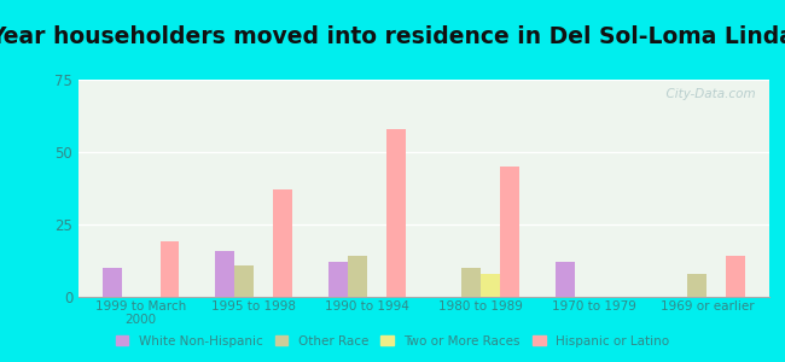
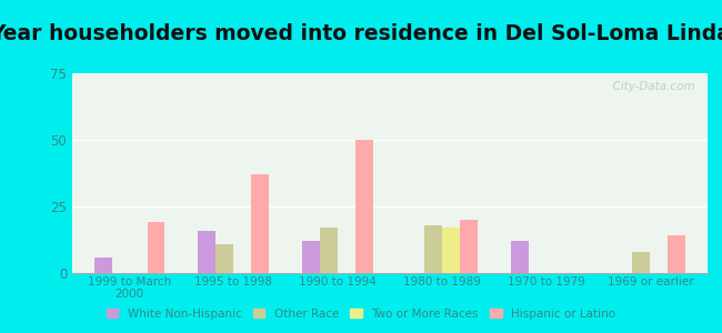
White Non-Hispanic/1999 to March 2000: 10 -> 6
Other Race/1990 to 1994: 14 -> 17
Hispanic or Latino/1990 to 1994: 58 -> 50
Other Race/1980 to 1989: 10 -> 18
Two or More Races/1980 to 1989: 8 -> 17
Hispanic or Latino/1980 to 1989: 45 -> 20
